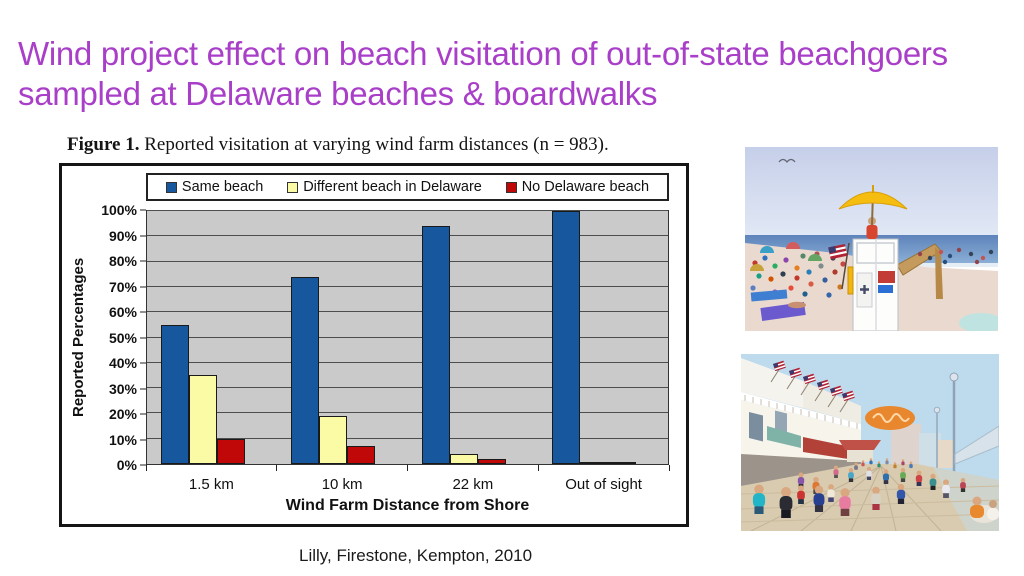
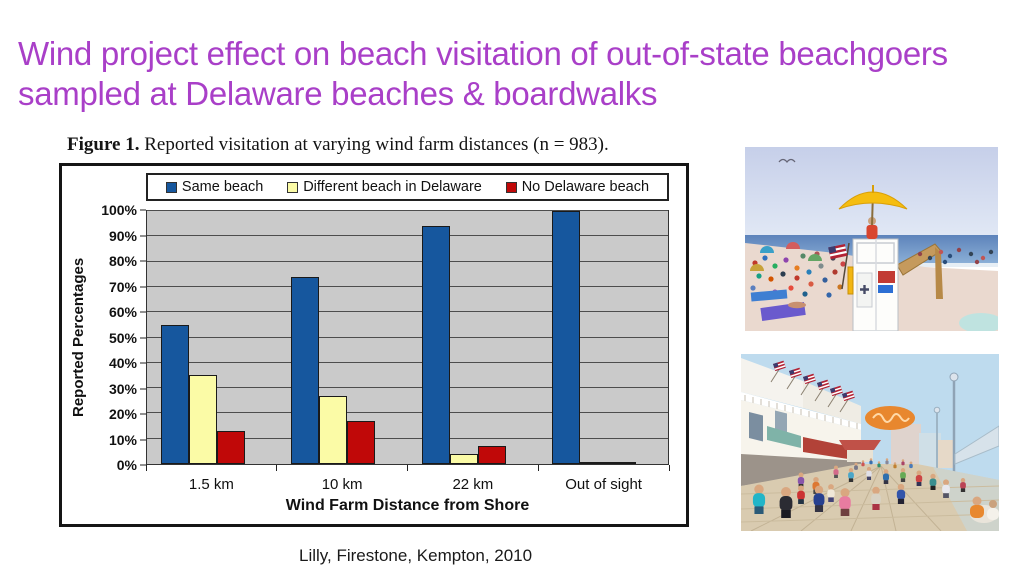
No Delaware beach/1.5 km: 10% -> 13%
Different beach in Delaware/10 km: 19% -> 27%
No Delaware beach/10 km: 7% -> 17%
No Delaware beach/22 km: 2% -> 7%
